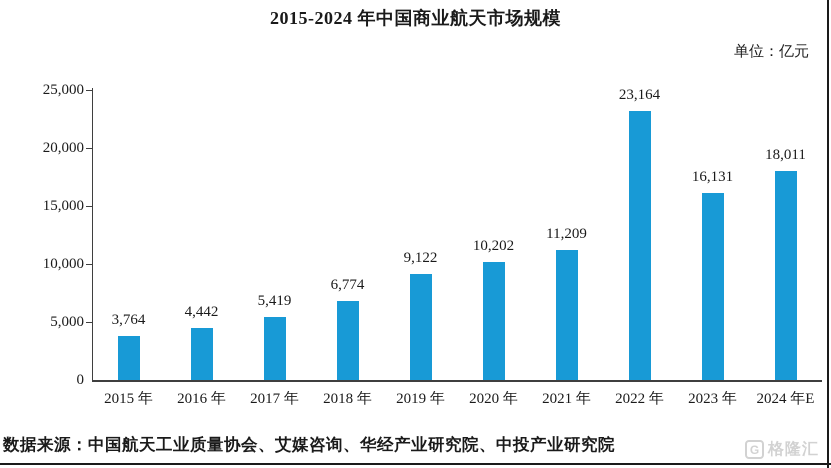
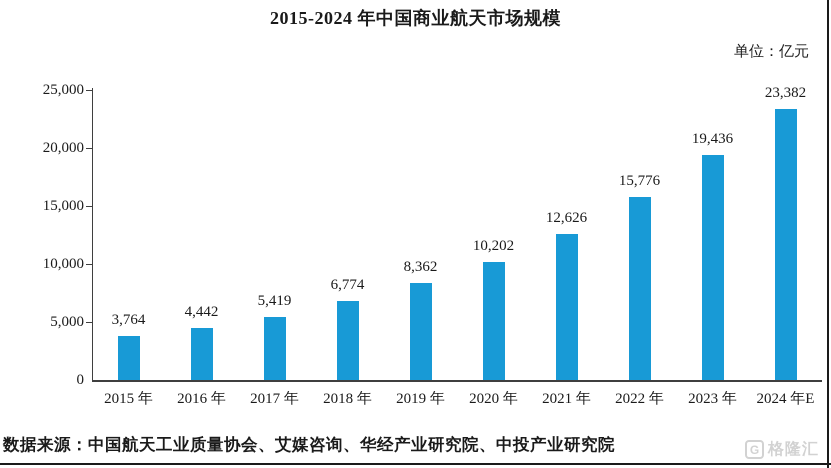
2019 年: 9,122 -> 8,362
2021 年: 11,209 -> 12,626
2022 年: 23,164 -> 15,776
2023 年: 16,131 -> 19,436
2024 年E: 18,011 -> 23,382
